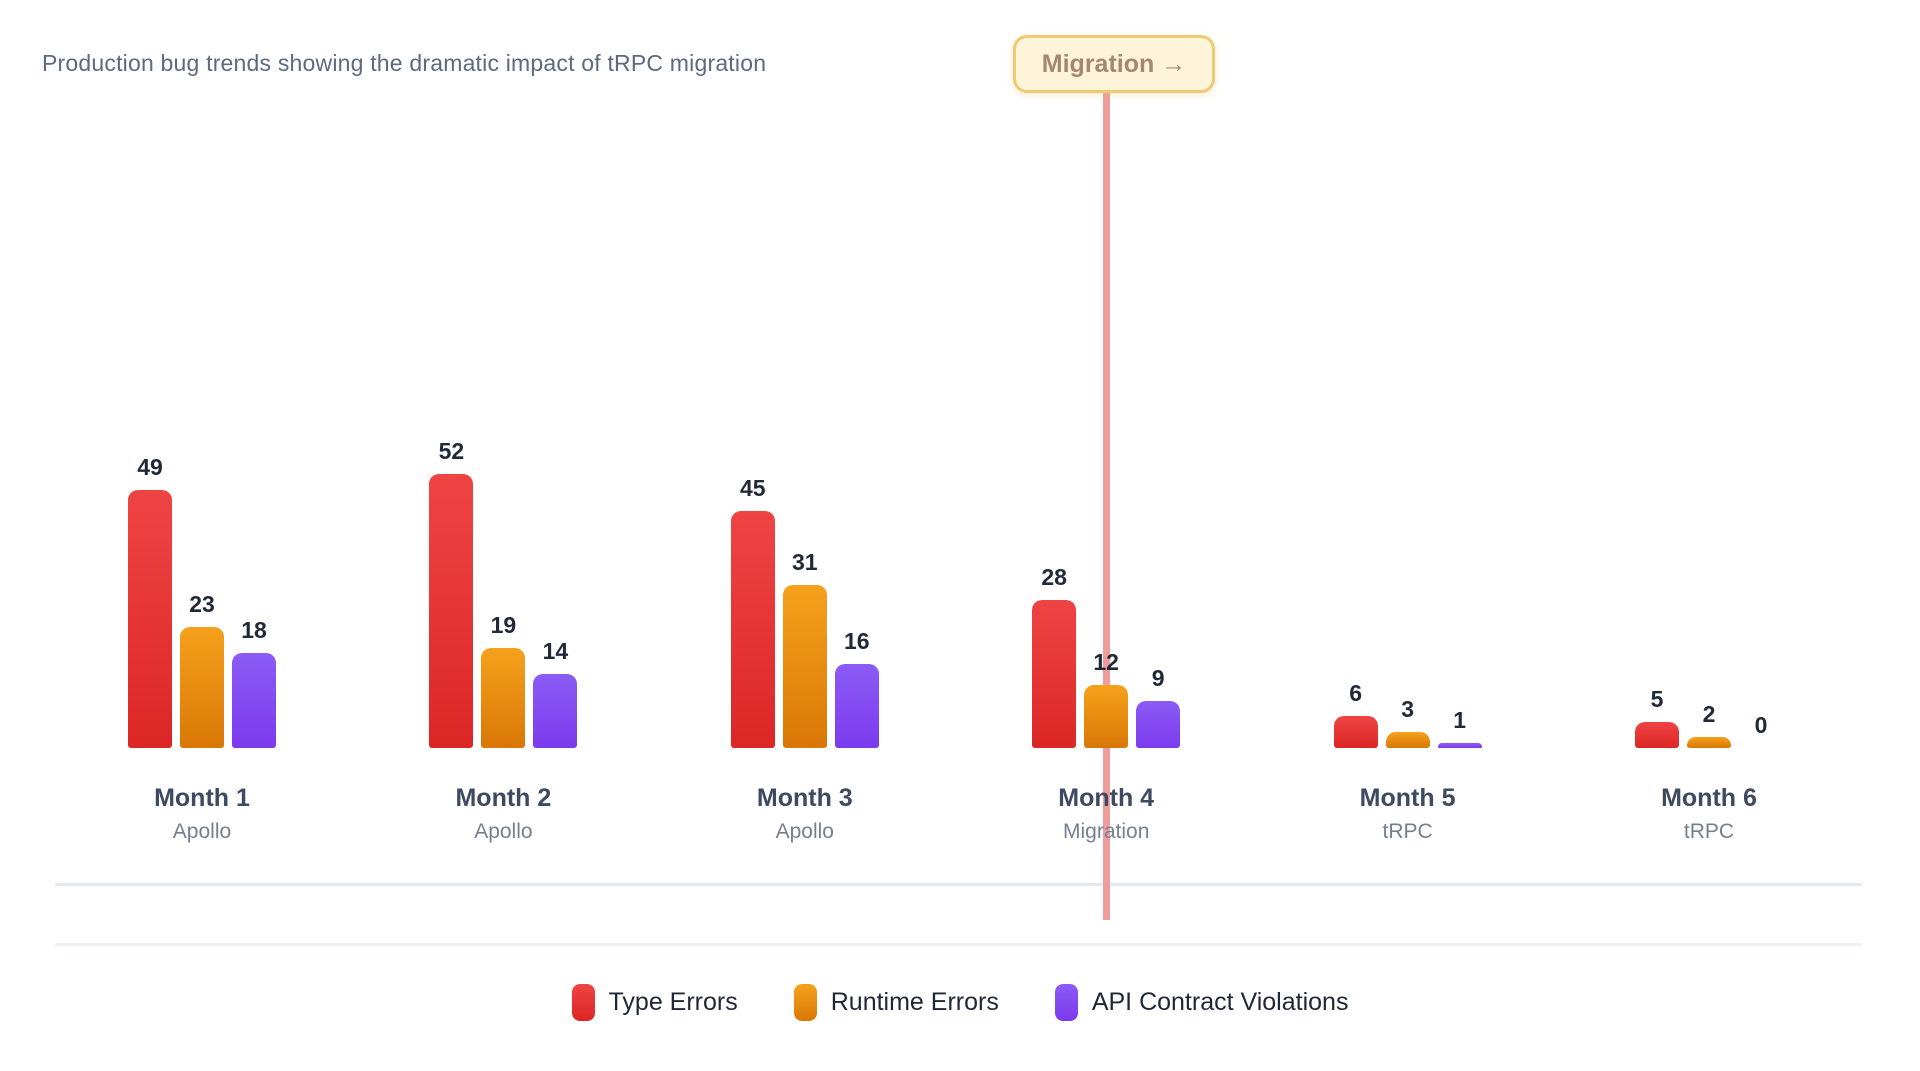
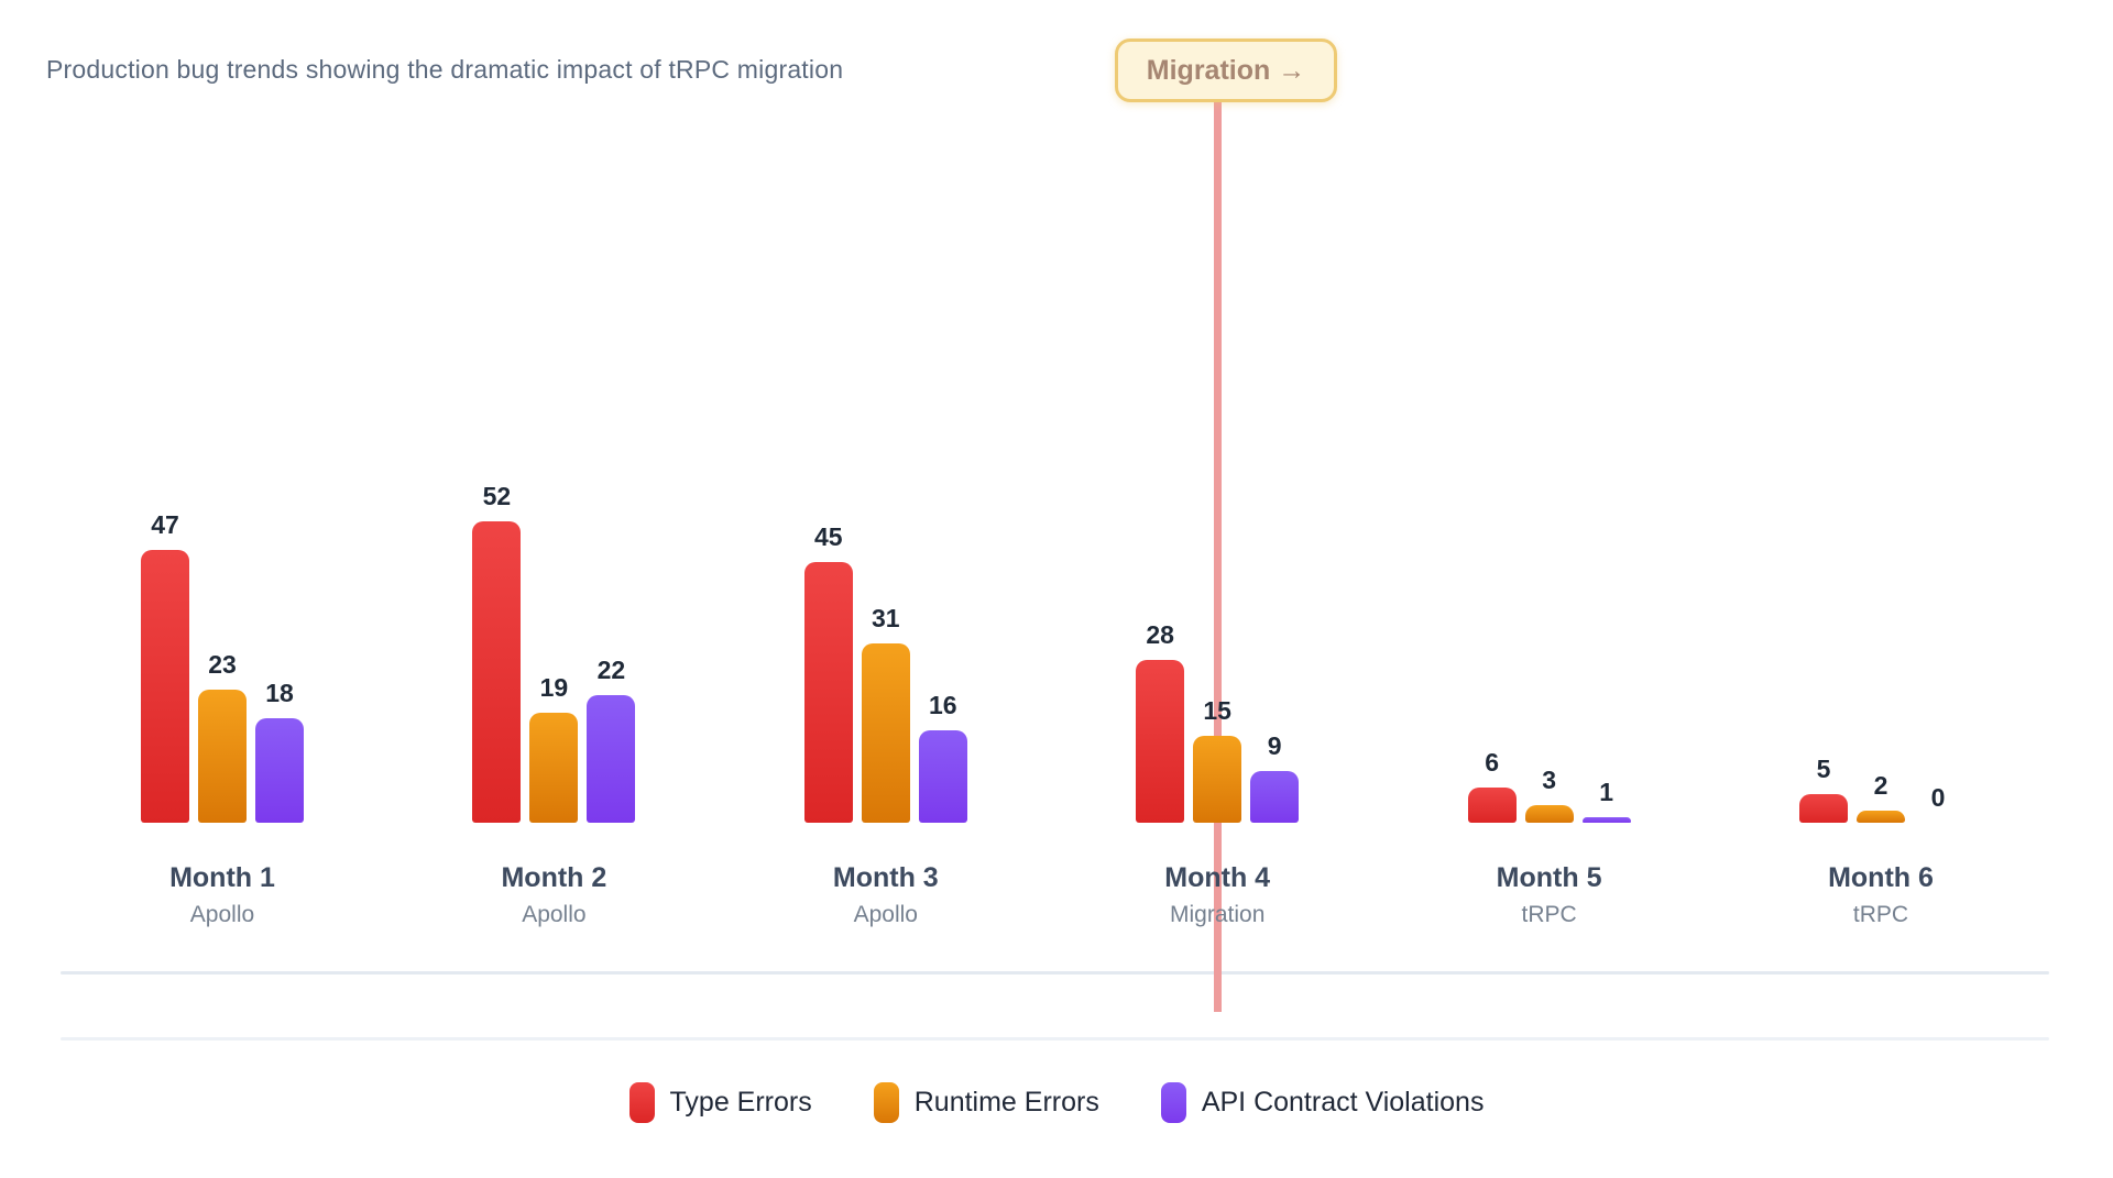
Type Errors/Month 1: 49 -> 47
API Contract Violations/Month 2: 14 -> 22
Runtime Errors/Month 4: 12 -> 15
